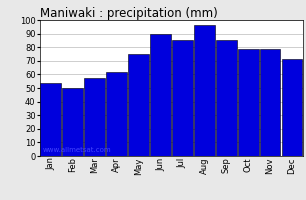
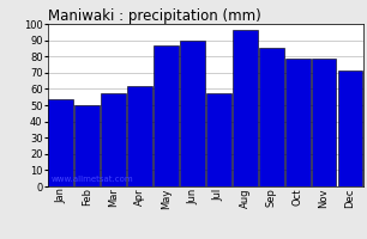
May: 75 -> 87
Jul: 85 -> 57
